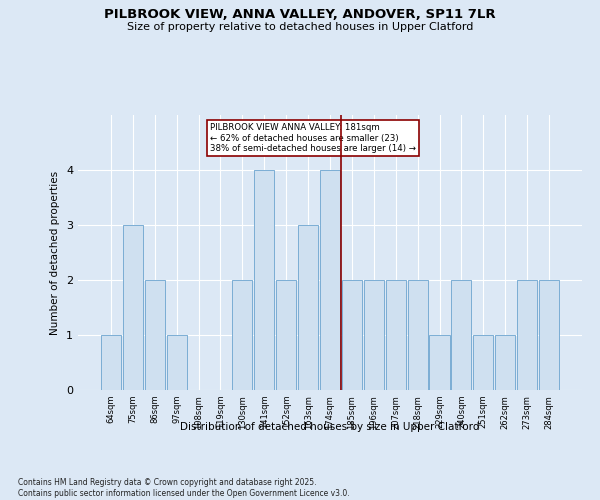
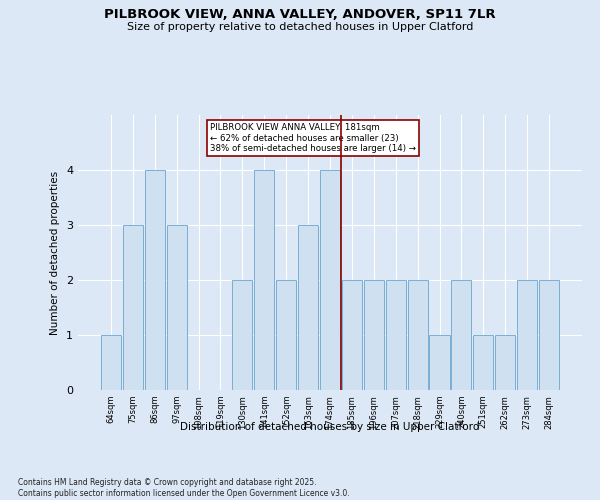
86sqm: 2 -> 4
97sqm: 1 -> 3
